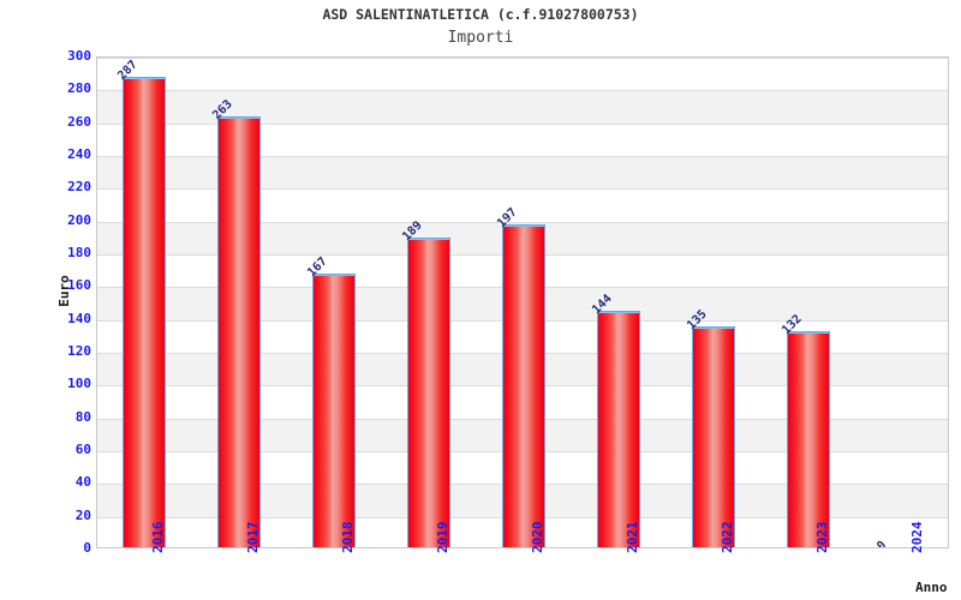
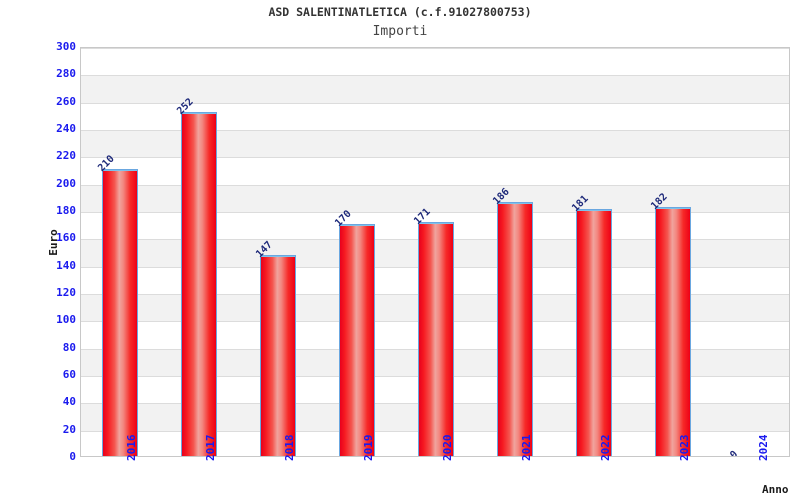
2016: 287 -> 210
2017: 263 -> 252
2018: 167 -> 147
2019: 189 -> 170
2020: 197 -> 171
2021: 144 -> 186
2022: 135 -> 181
2023: 132 -> 182
